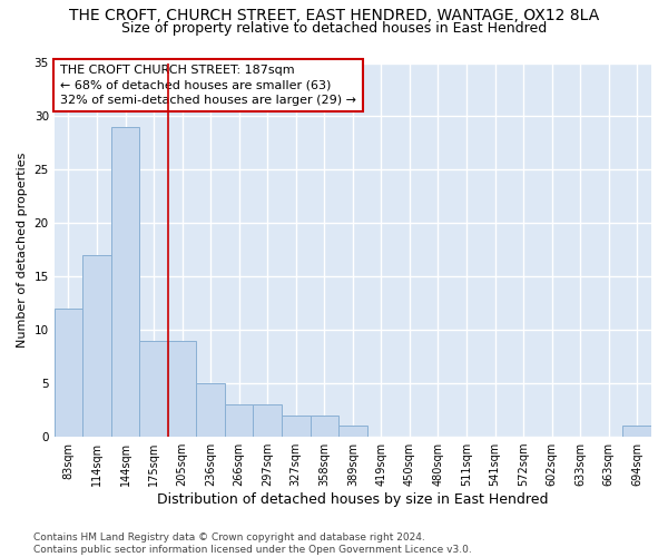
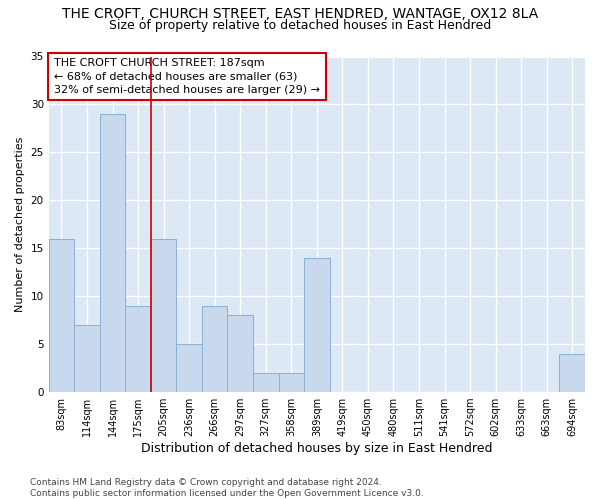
83sqm: 12 -> 16
114sqm: 17 -> 7
205sqm: 9 -> 16
266sqm: 3 -> 9
297sqm: 3 -> 8
389sqm: 1 -> 14
694sqm: 1 -> 4
